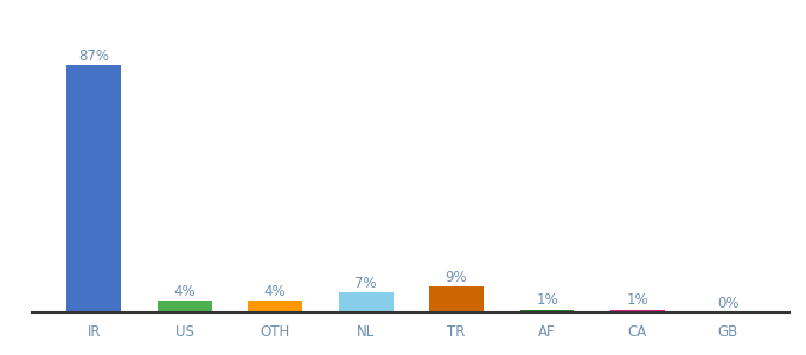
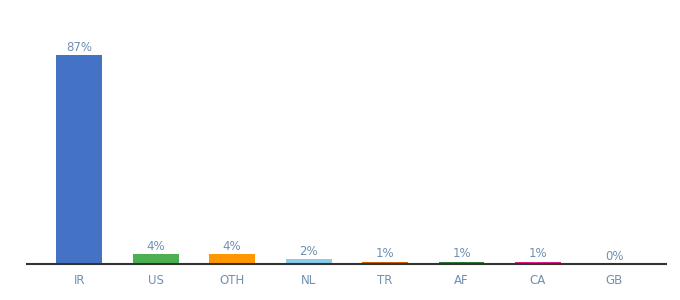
NL: 7% -> 2%
TR: 9% -> 1%
